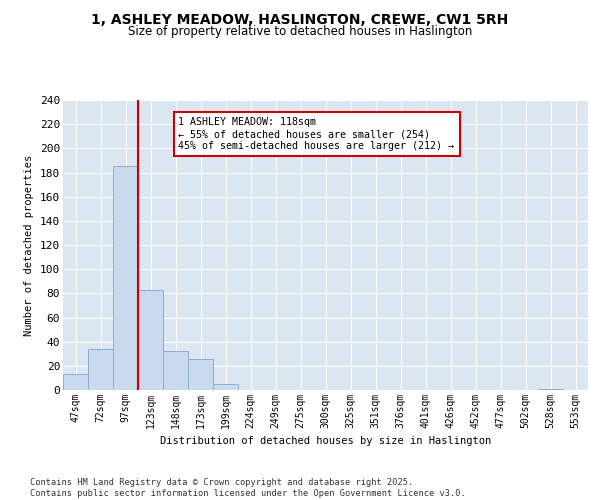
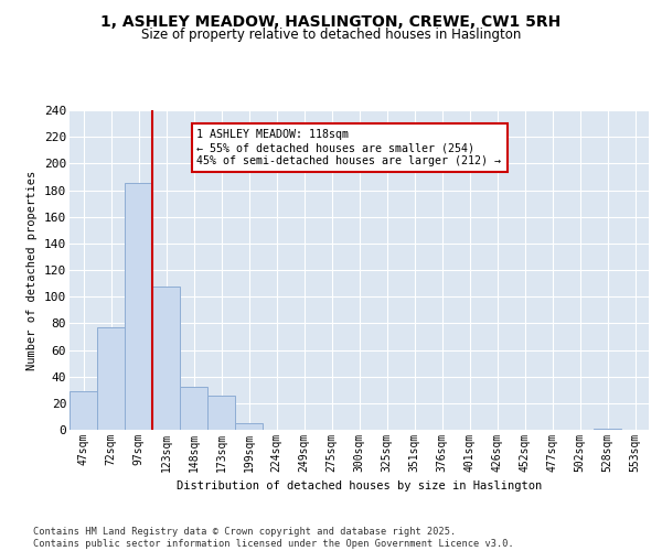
47sqm: 13 -> 29
72sqm: 34 -> 77
123sqm: 83 -> 108
